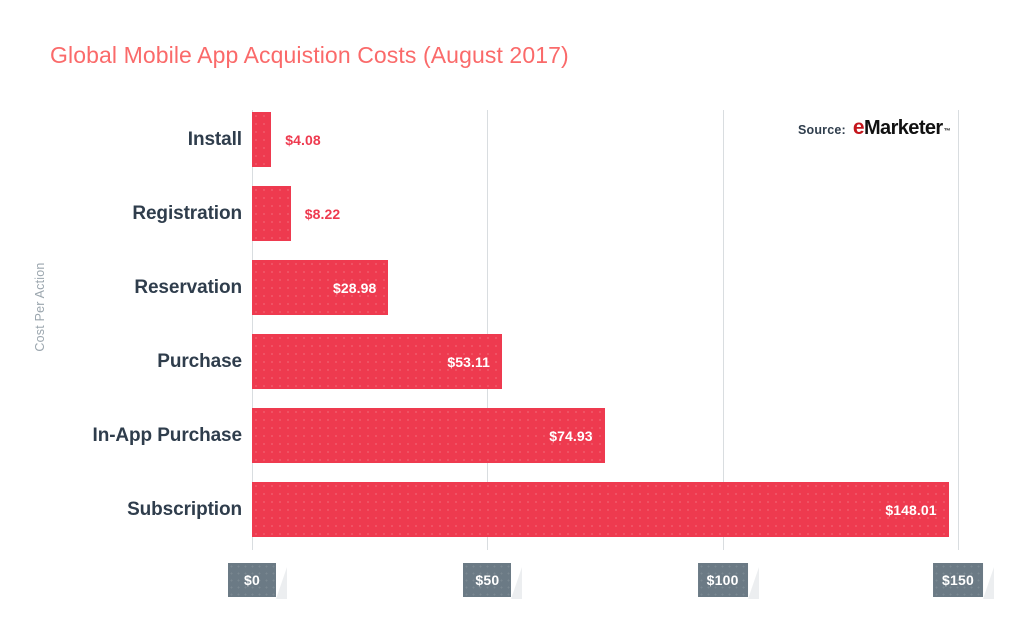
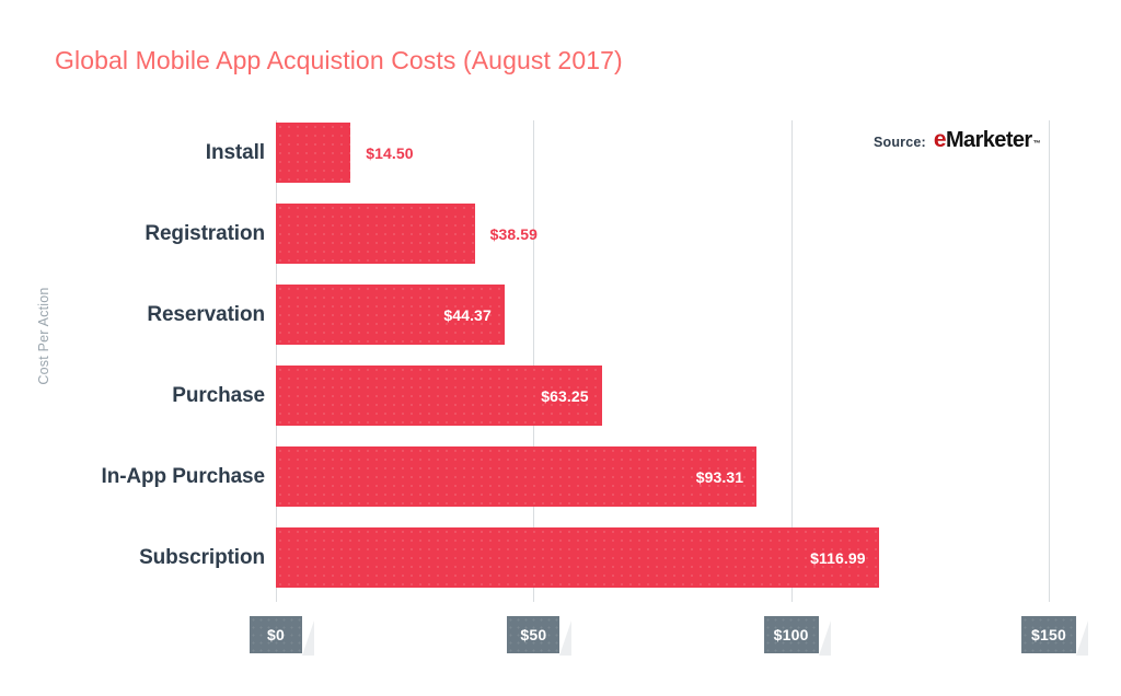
Install: $4.08 -> $14.50
Registration: $8.22 -> $38.59
Reservation: $28.98 -> $44.37
Purchase: $53.11 -> $63.25
In-App Purchase: $74.93 -> $93.31
Subscription: $148.01 -> $116.99
